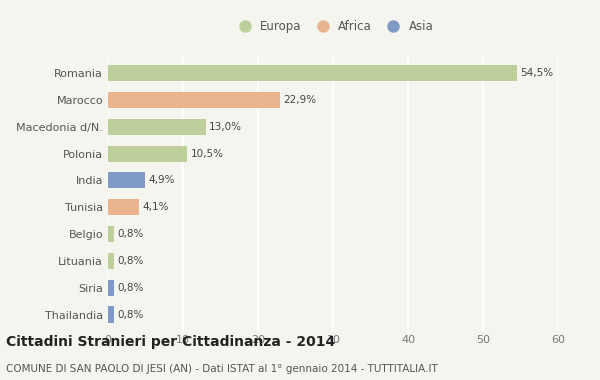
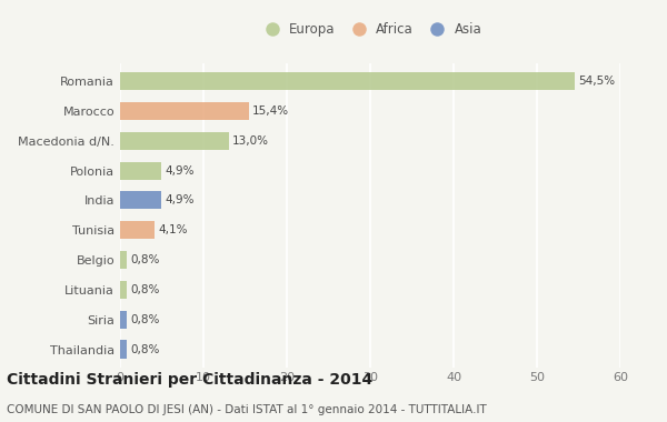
Marocco: 22,9% -> 15,4%
Polonia: 10,5% -> 4,9%
